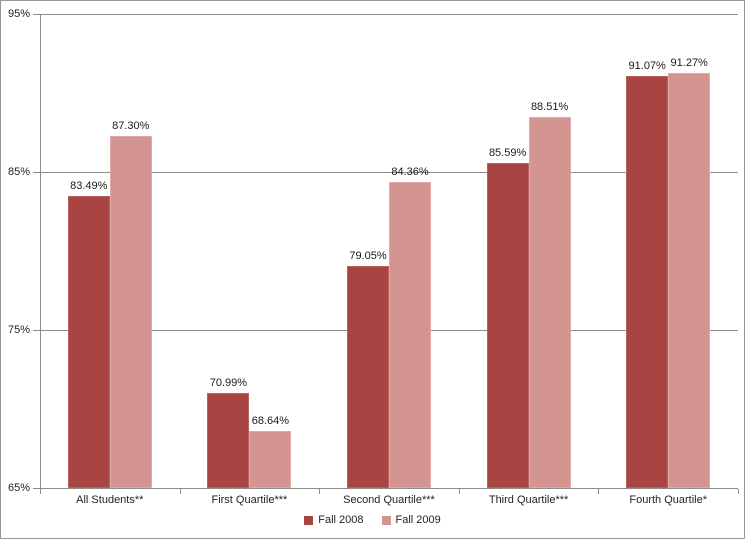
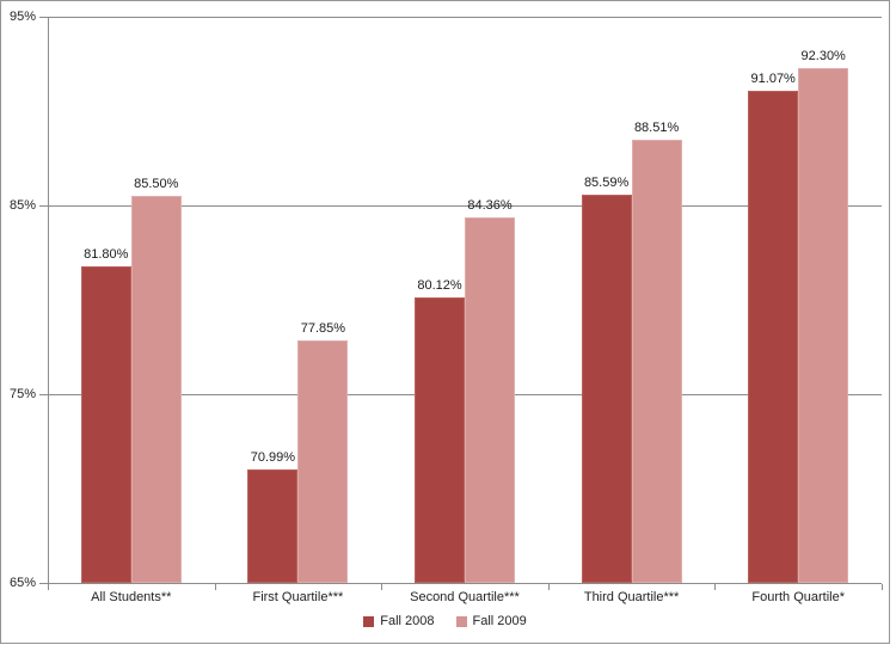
Fall 2008/All Students**: 83.49% -> 81.80%
Fall 2009/All Students**: 87.30% -> 85.50%
Fall 2009/First Quartile***: 68.64% -> 77.85%
Fall 2008/Second Quartile***: 79.05% -> 80.12%
Fall 2009/Fourth Quartile*: 91.27% -> 92.30%
